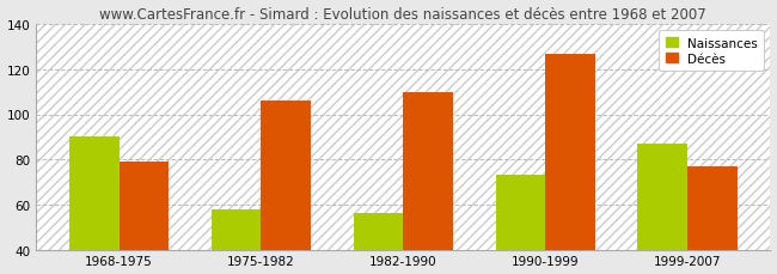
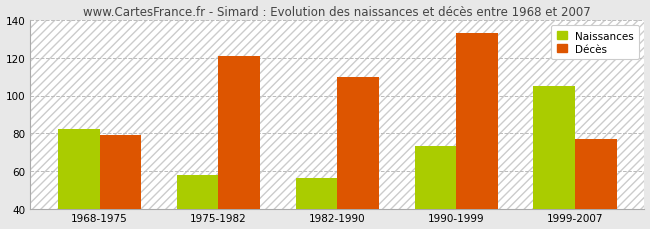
Naissances/1968-1975: 90 -> 82
Décès/1975-1982: 106 -> 121
Décès/1990-1999: 127 -> 133
Naissances/1999-2007: 87 -> 105
